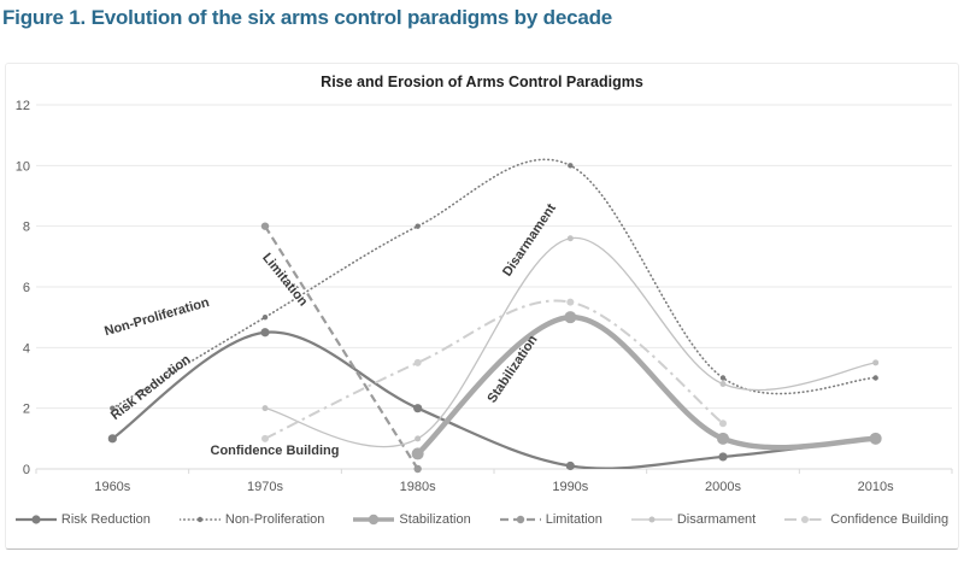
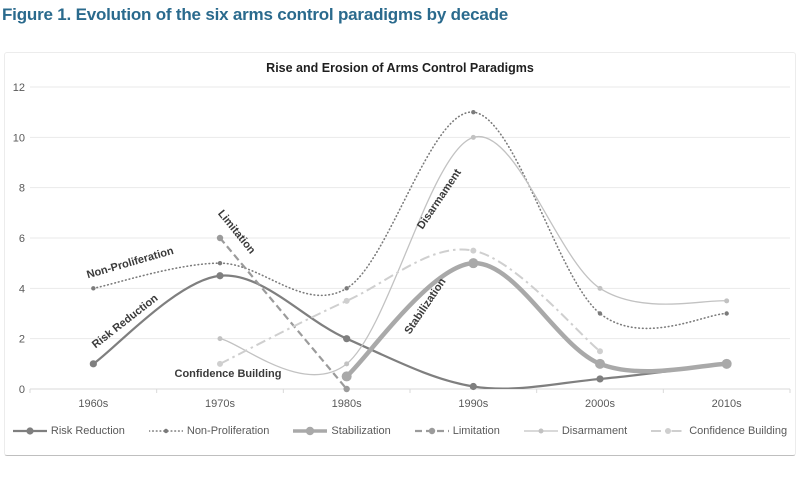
Non-Proliferation/1960s: 2 -> 4
Limitation/1970s: 8 -> 6
Non-Proliferation/1980s: 8 -> 4
Non-Proliferation/1990s: 10 -> 11
Disarmament/1990s: 7.6 -> 10.0
Disarmament/2000s: 2.8 -> 4.0
